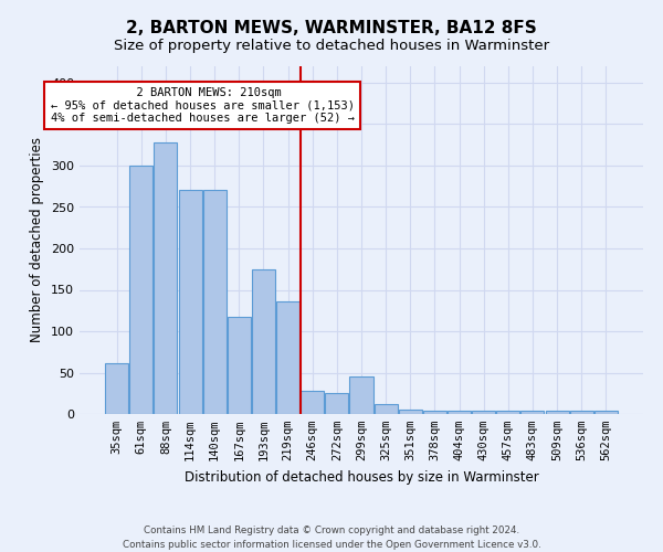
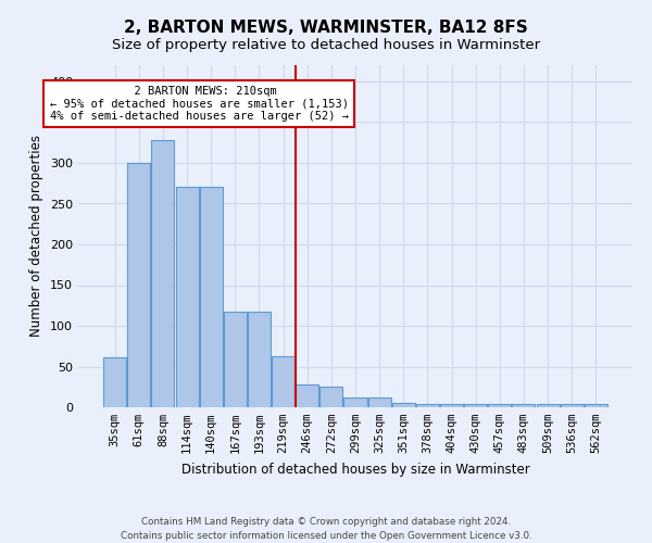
193sqm: 174 -> 118
219sqm: 136 -> 63
299sqm: 46 -> 12
